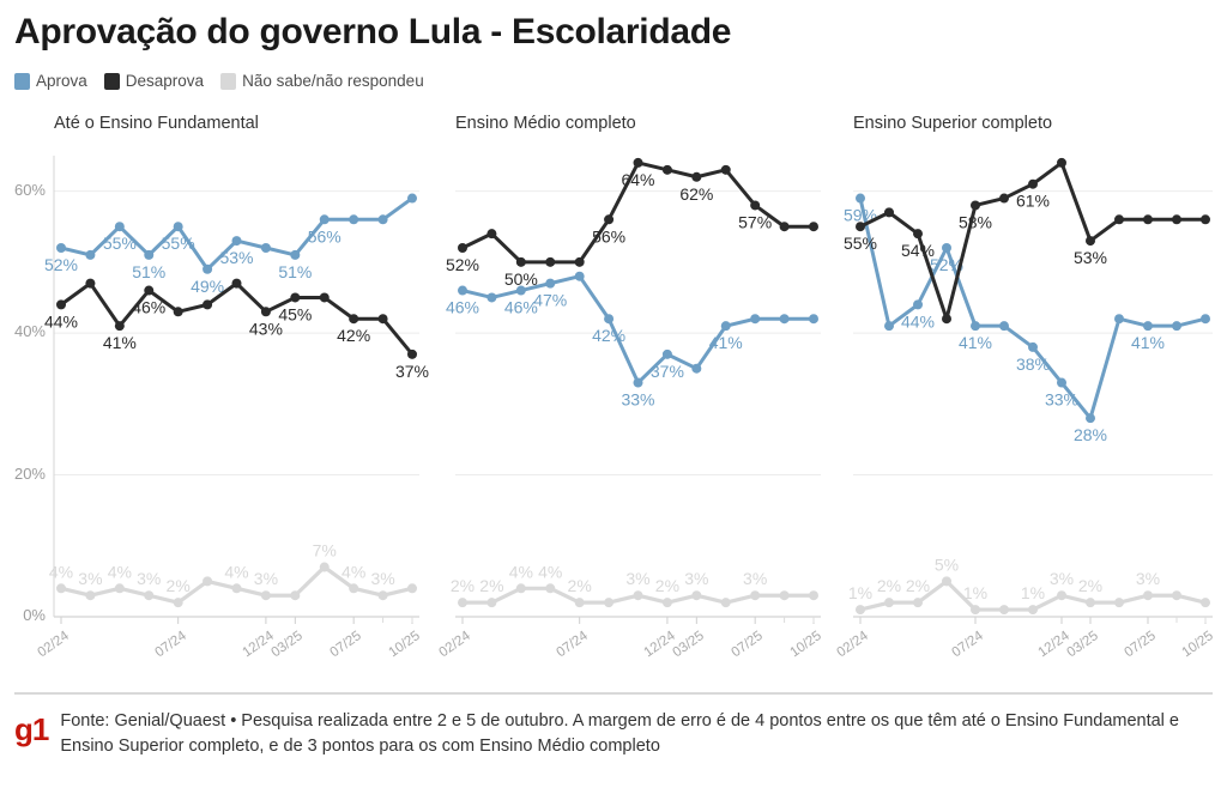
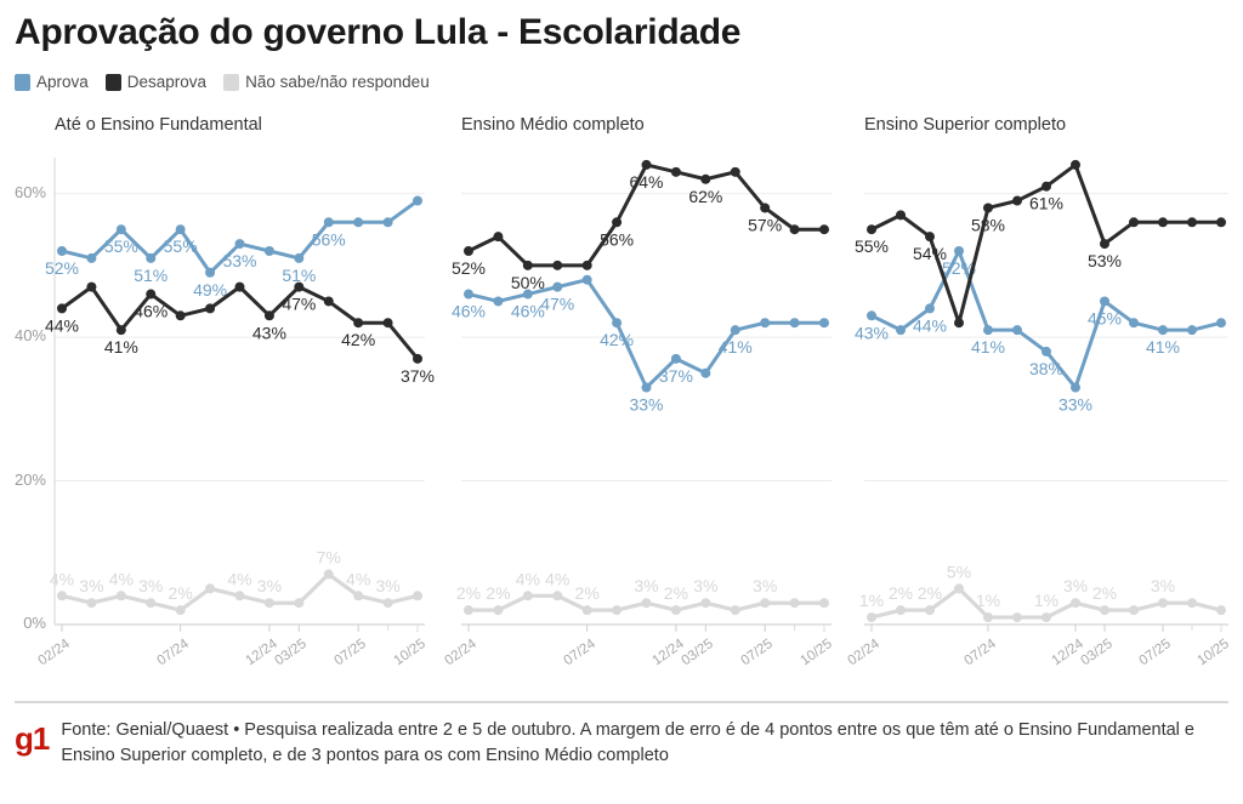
Até o Ensino Fundamental/Desaprova/03/25: 45% -> 47%
Ensino Superior completo/Aprova/02/24: 59% -> 43%
Ensino Superior completo/Aprova/03/25: 28% -> 45%
